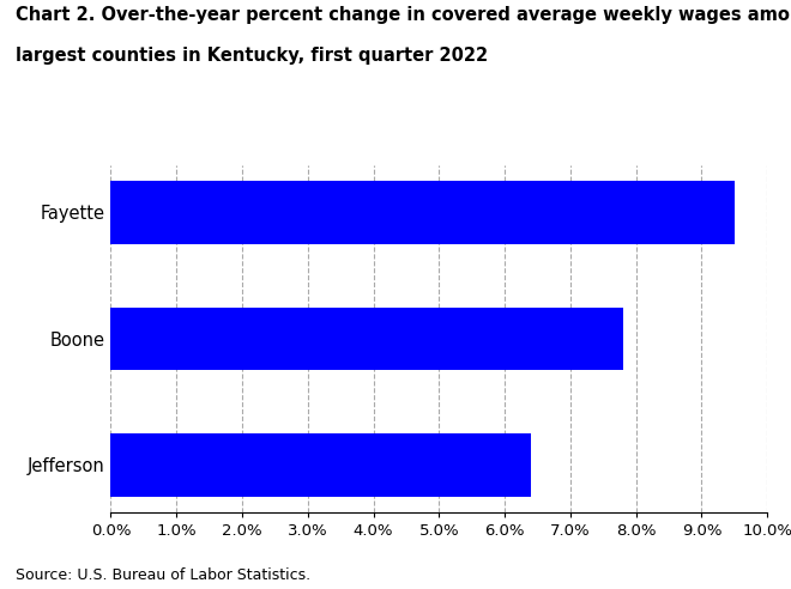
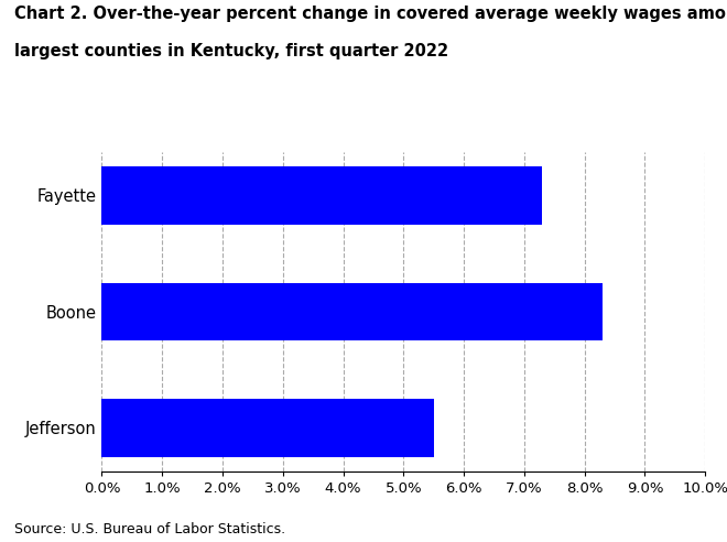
Fayette: 9.5% -> 7.3%
Boone: 7.8% -> 8.3%
Jefferson: 6.4% -> 5.5%
